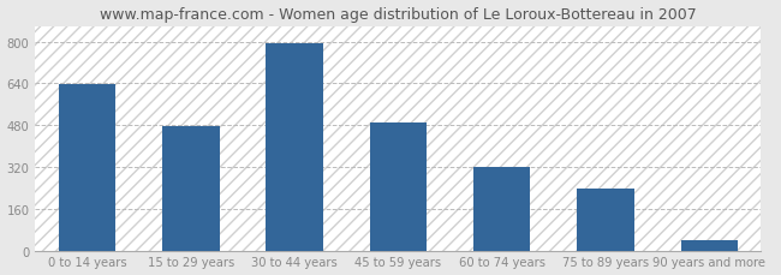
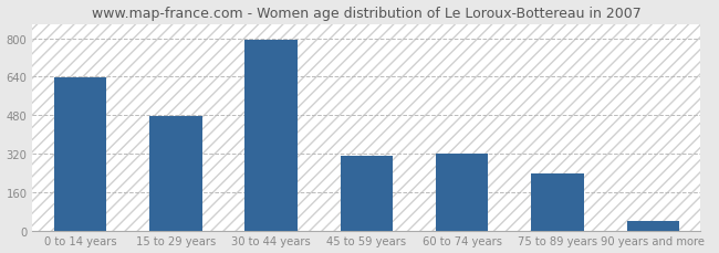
45 to 59 years: 490 -> 310
